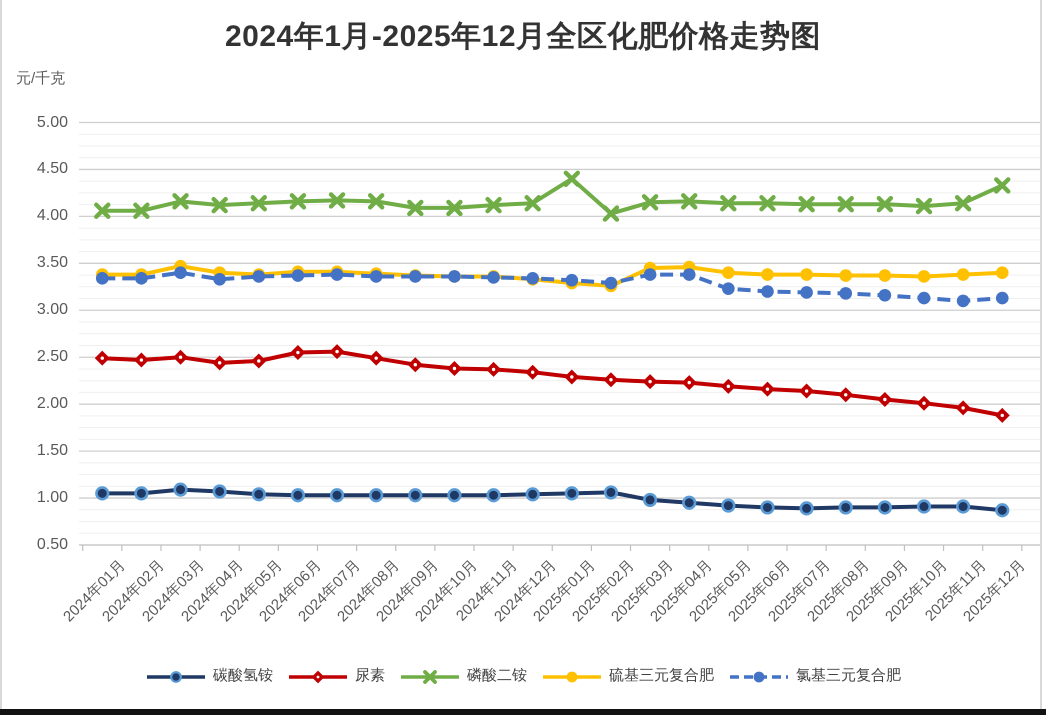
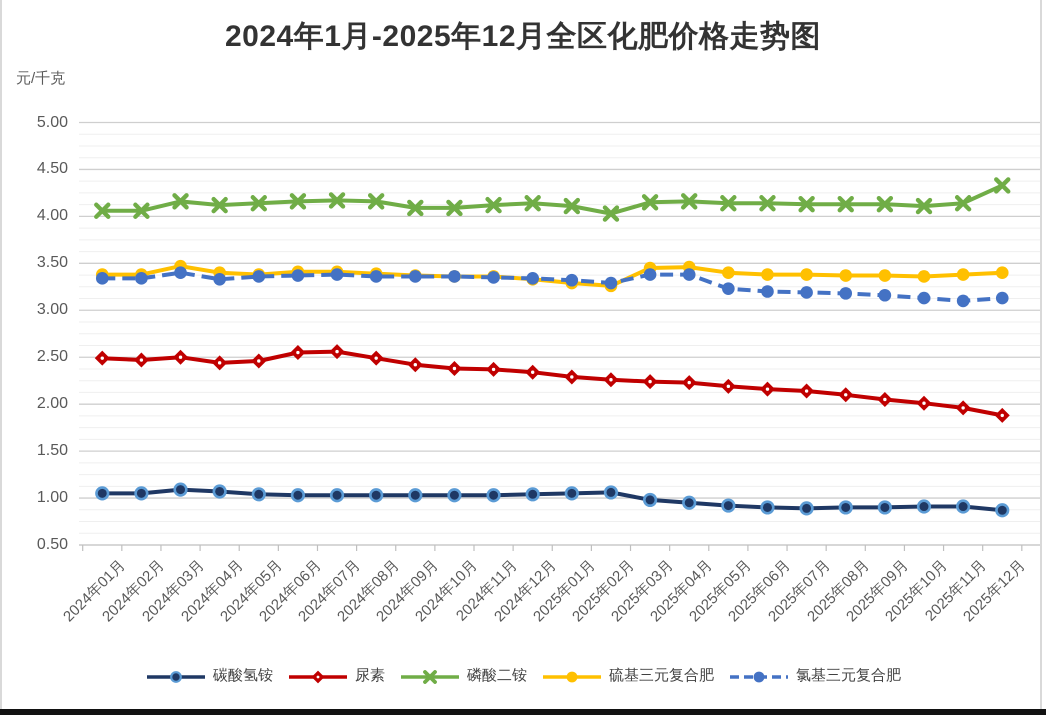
磷酸二铵/2025年01月: 4.4 -> 4.1
